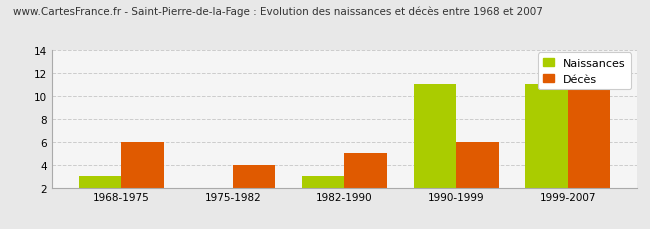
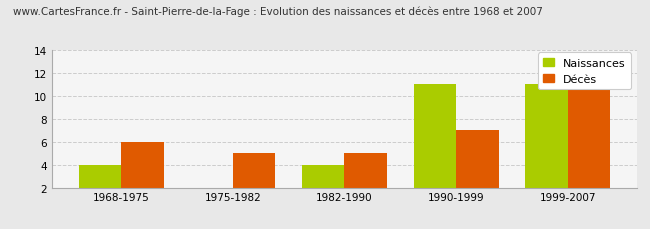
Naissances/1968-1975: 3 -> 4
Décès/1975-1982: 4 -> 5
Naissances/1982-1990: 3 -> 4
Décès/1990-1999: 6 -> 7
